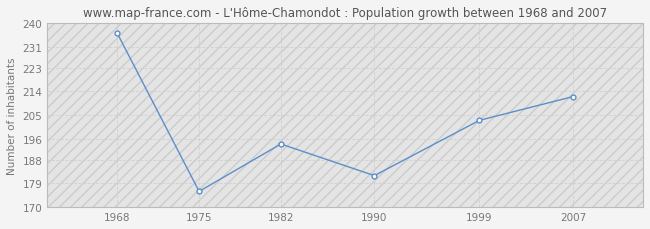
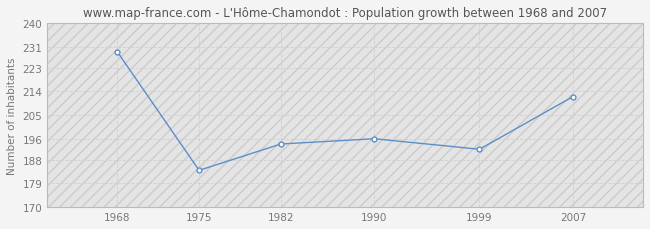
1968: 236 -> 229
1975: 176 -> 184
1990: 182 -> 196
1999: 203 -> 192
